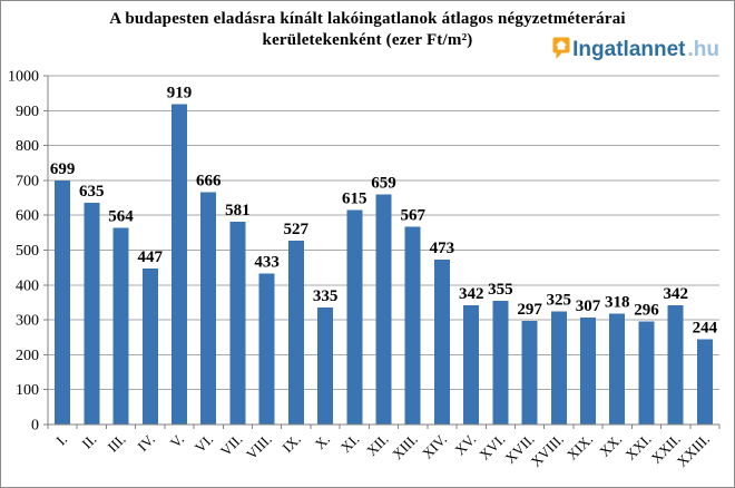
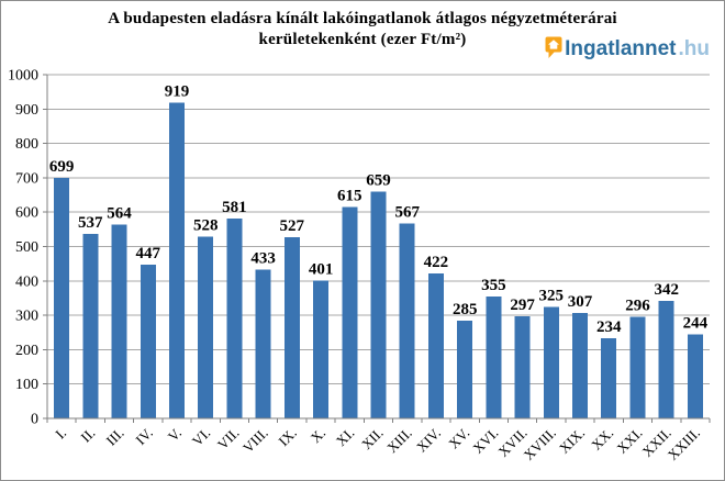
II.: 635 -> 537
VI.: 666 -> 528
X.: 335 -> 401
XIV.: 473 -> 422
XV.: 342 -> 285
XX.: 318 -> 234
